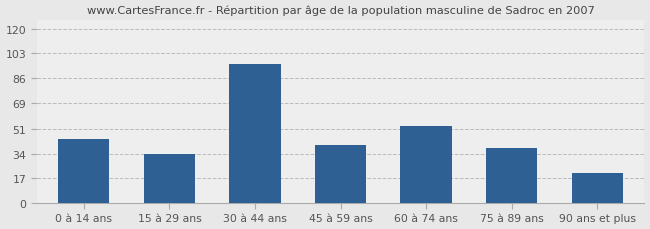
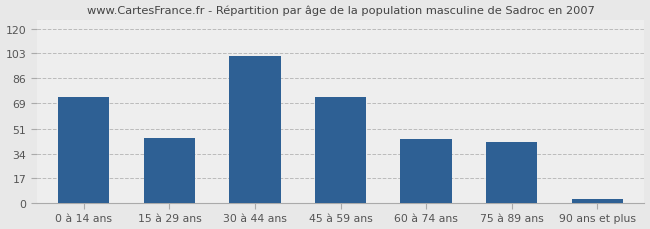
0 à 14 ans: 44 -> 73
15 à 29 ans: 34 -> 45
30 à 44 ans: 96 -> 101
45 à 59 ans: 40 -> 73
60 à 74 ans: 53 -> 44
75 à 89 ans: 38 -> 42
90 ans et plus: 21 -> 3
